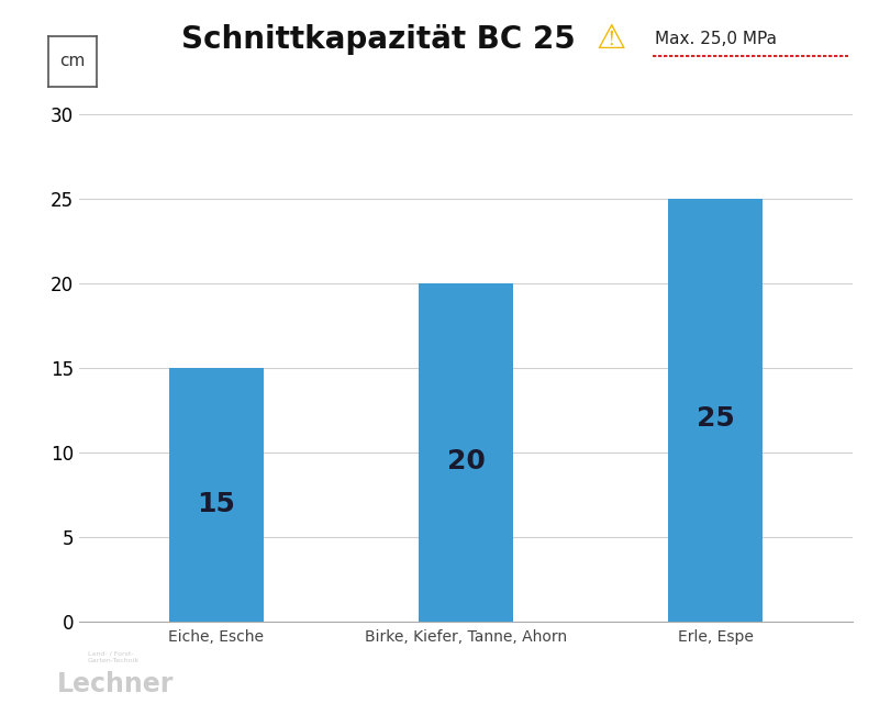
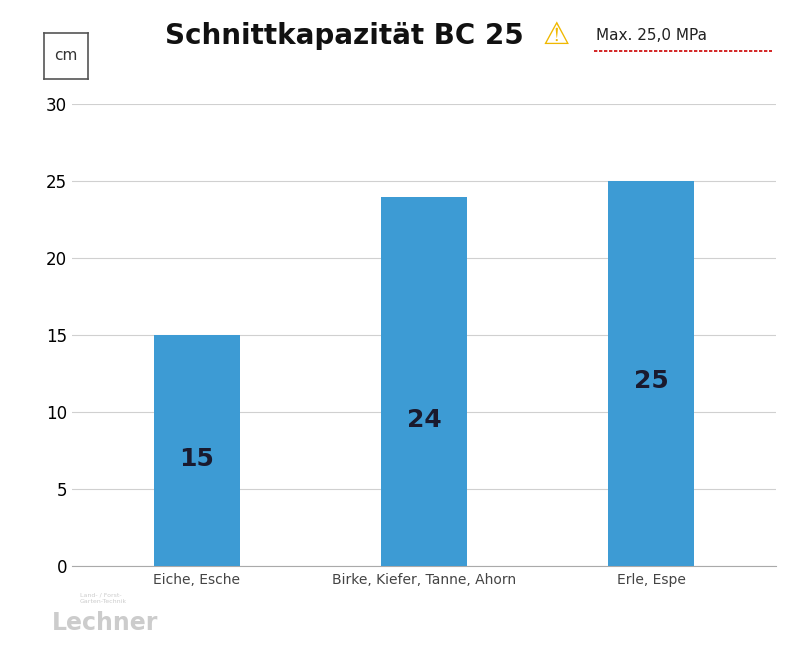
Birke, Kiefer, Tanne, Ahorn: 20 -> 24
